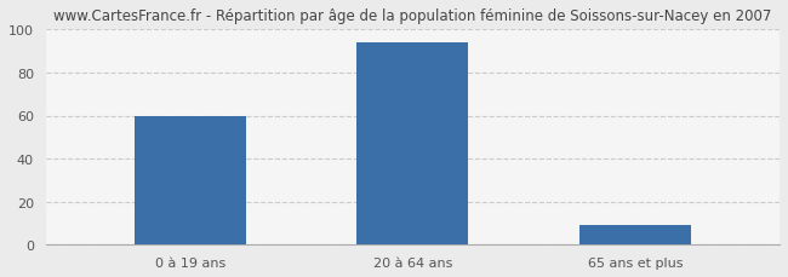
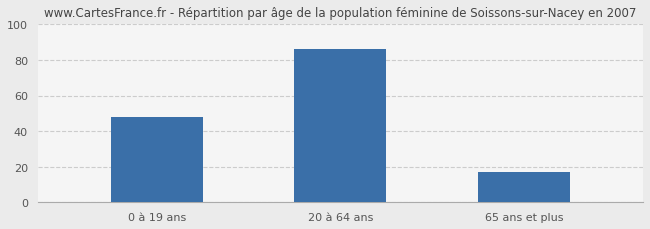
0 à 19 ans: 60 -> 48
20 à 64 ans: 94 -> 86
65 ans et plus: 9 -> 17
